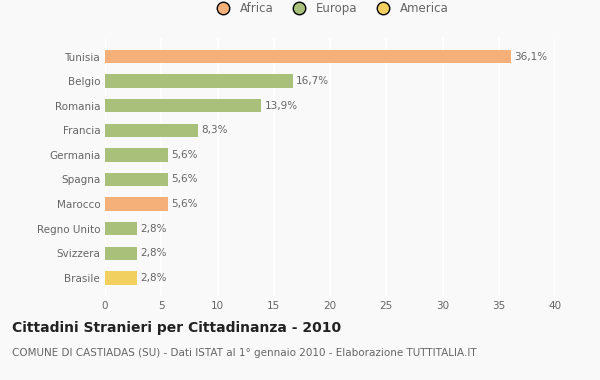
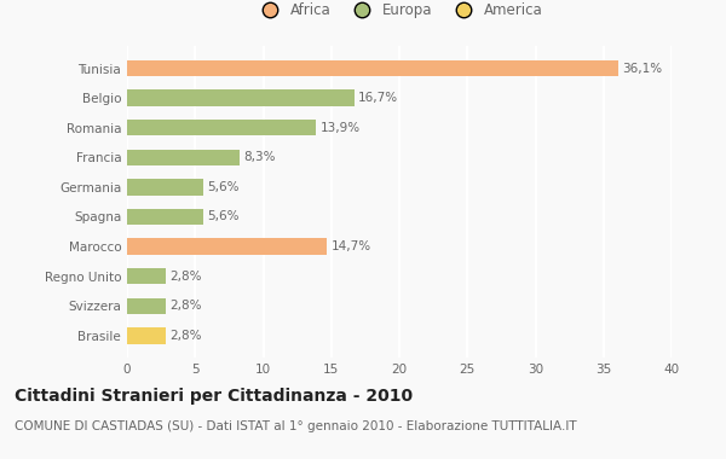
Marocco: 5,6% -> 14,7%
